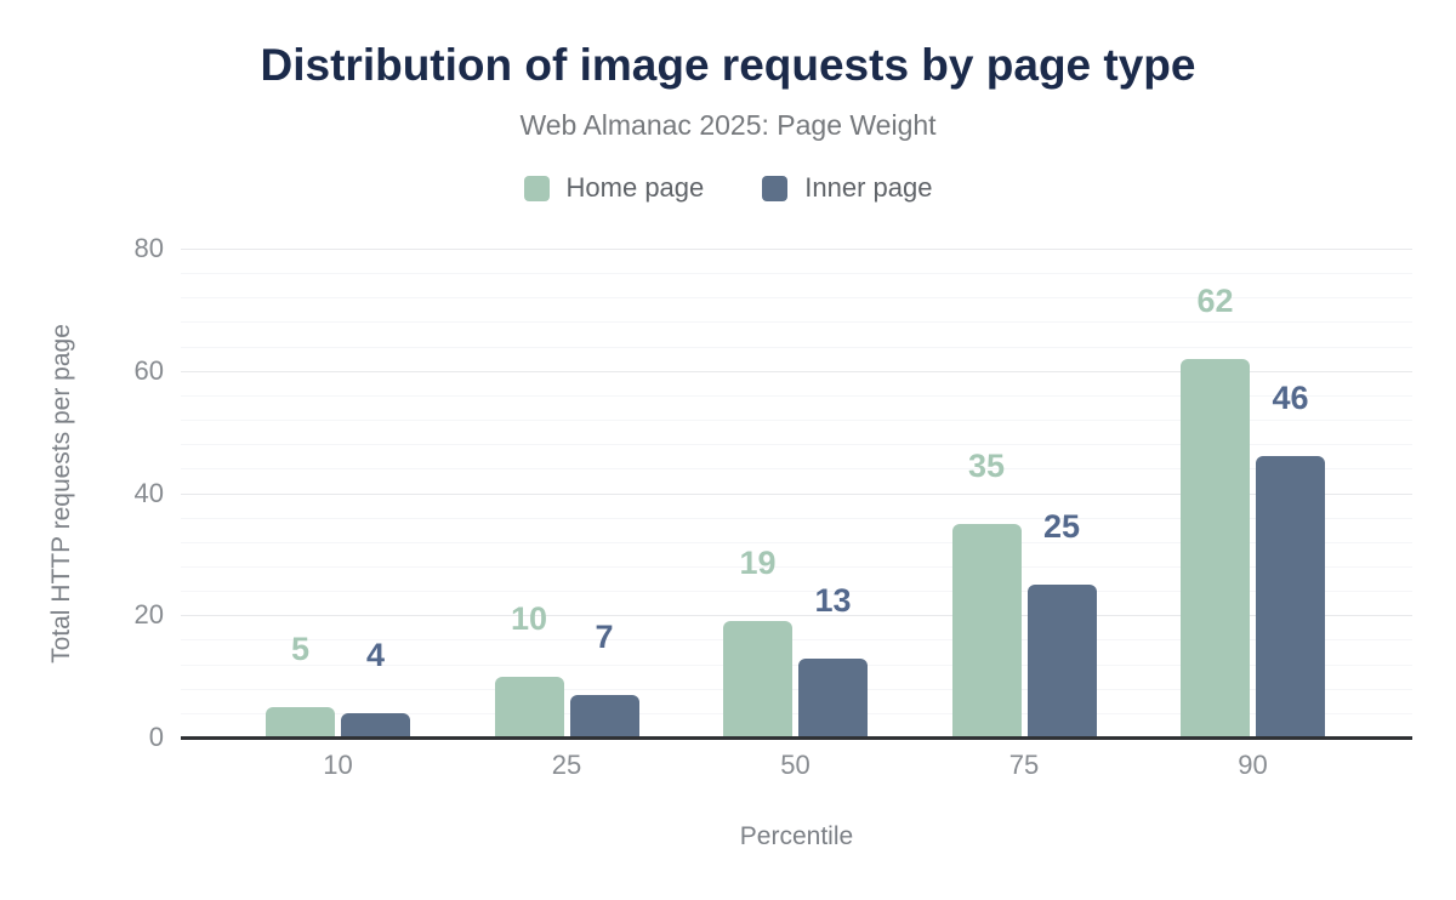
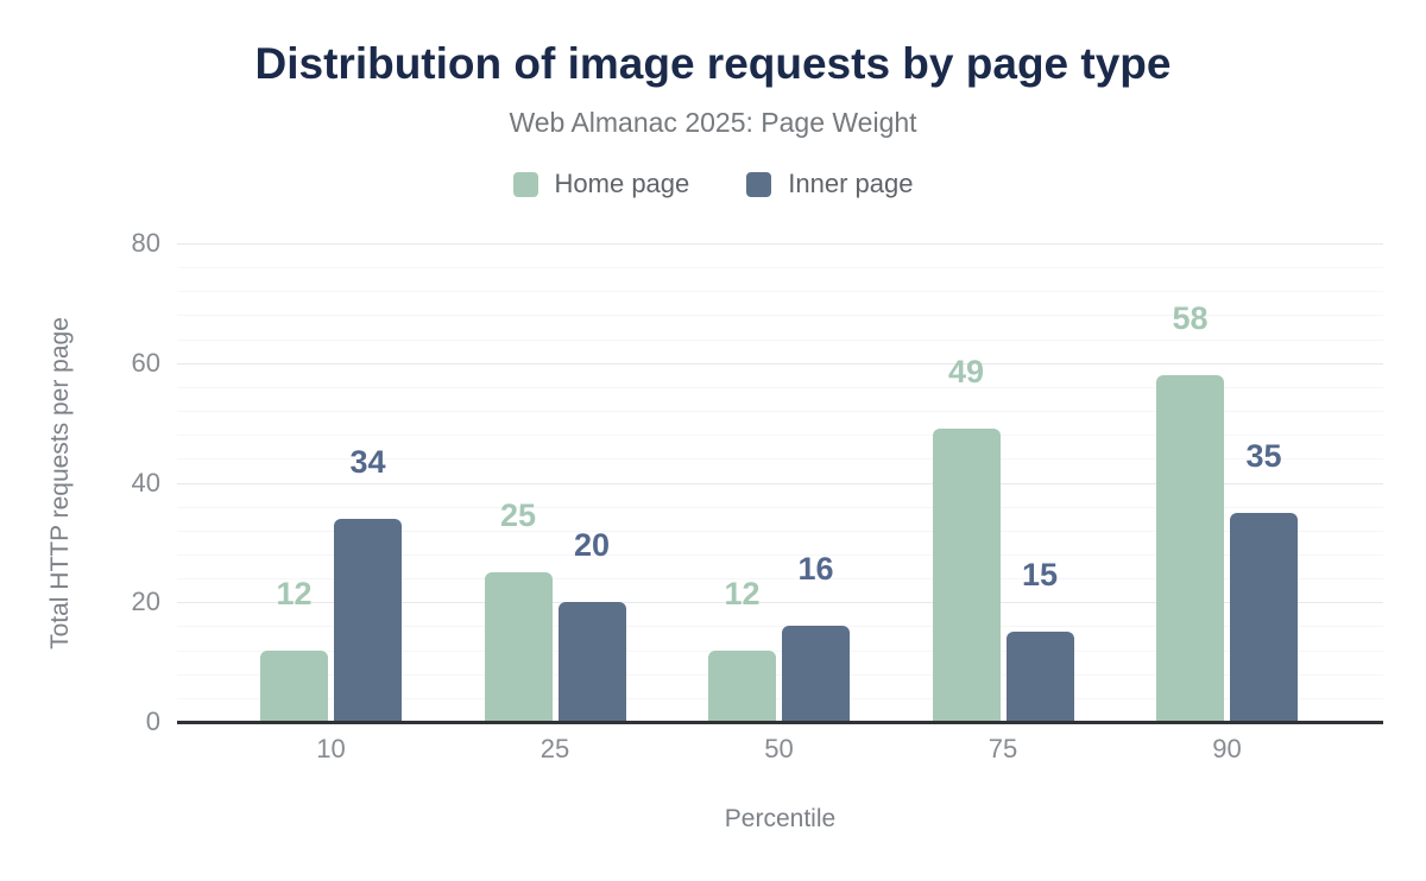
Home page/10: 5 -> 12
Inner page/10: 4 -> 34
Home page/25: 10 -> 25
Inner page/25: 7 -> 20
Home page/50: 19 -> 12
Inner page/50: 13 -> 16
Home page/75: 35 -> 49
Inner page/75: 25 -> 15
Home page/90: 62 -> 58
Inner page/90: 46 -> 35
